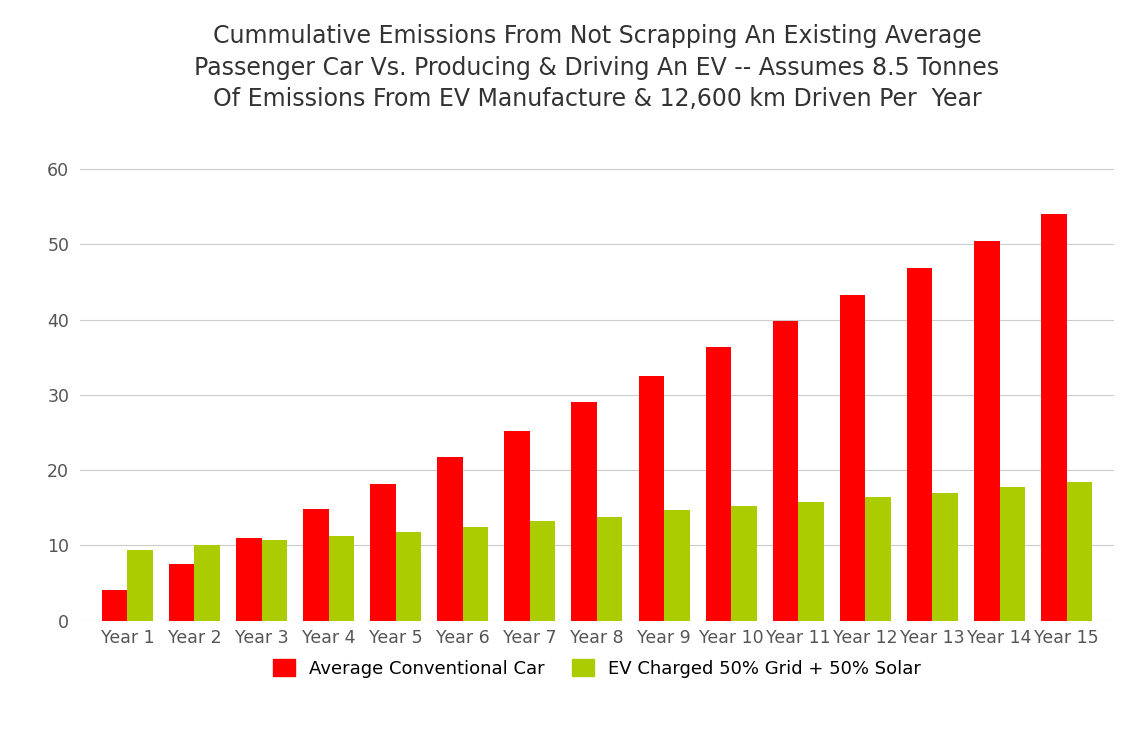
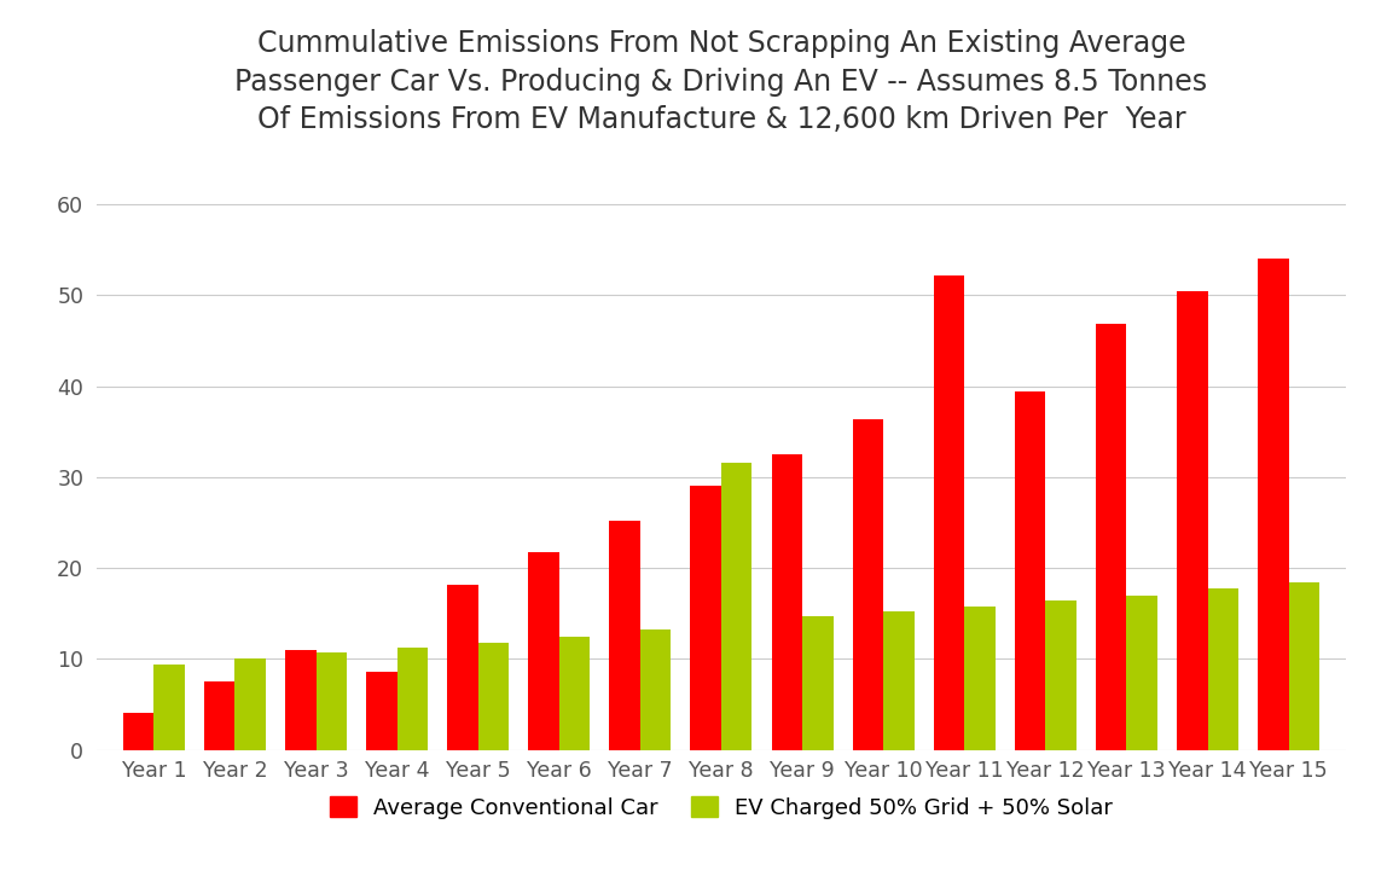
Average Conventional Car/Year 4: 14.8 -> 8.6
EV Charged 50% Grid + 50% Solar/Year 8: 13.8 -> 31.6
Average Conventional Car/Year 11: 39.8 -> 52.2
Average Conventional Car/Year 12: 43.3 -> 39.4
